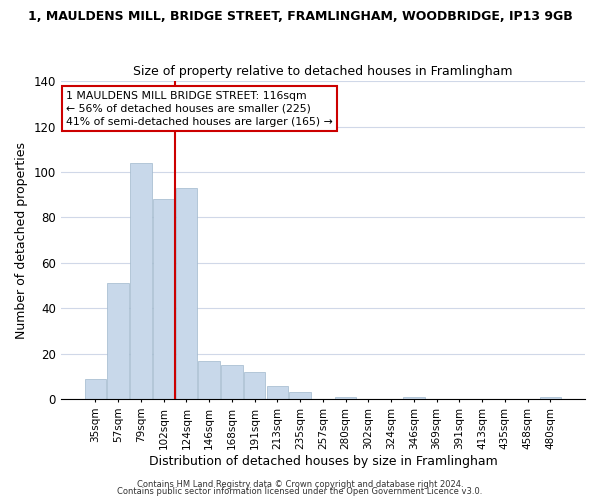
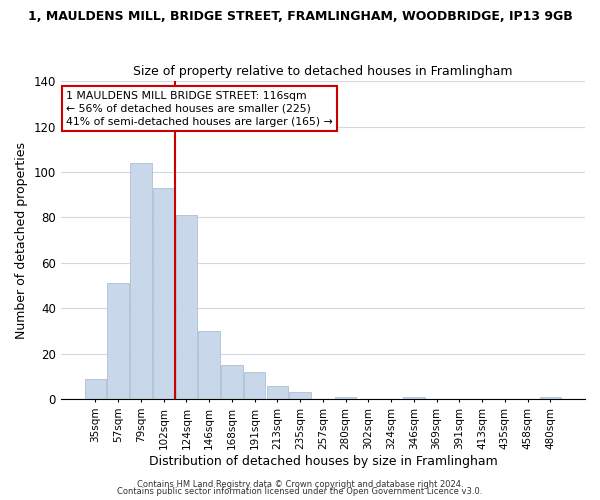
102sqm: 88 -> 93
124sqm: 93 -> 81
146sqm: 17 -> 30
